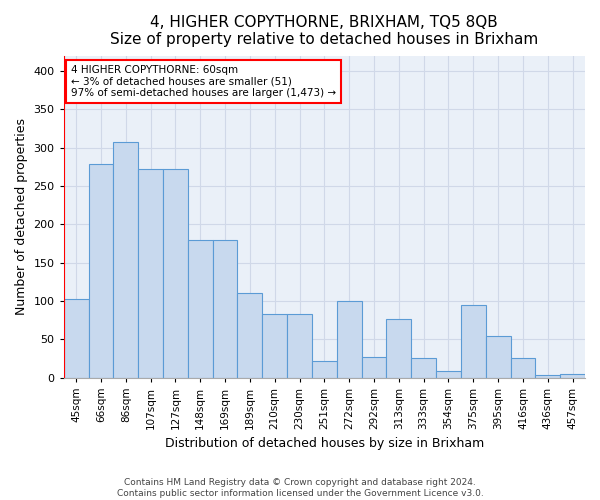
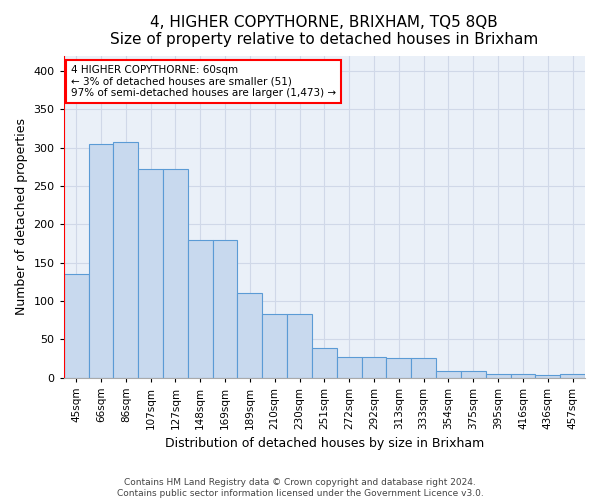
45sqm: 102 -> 135
66sqm: 278 -> 305
251sqm: 22 -> 38
272sqm: 100 -> 27
313sqm: 76 -> 25
375sqm: 94 -> 9
395sqm: 54 -> 5
416sqm: 26 -> 5
